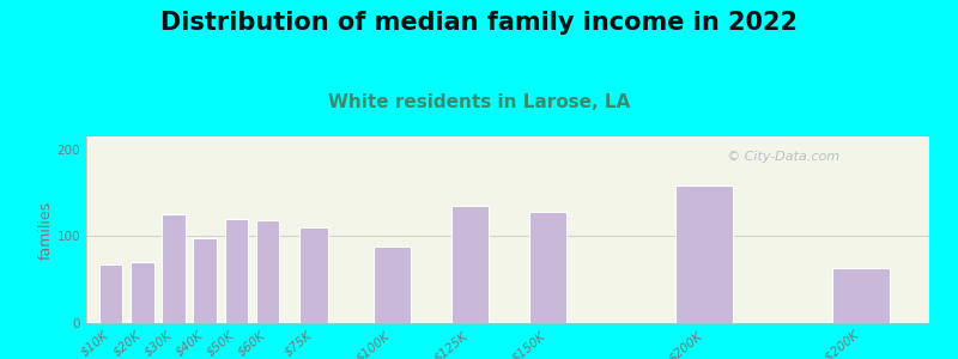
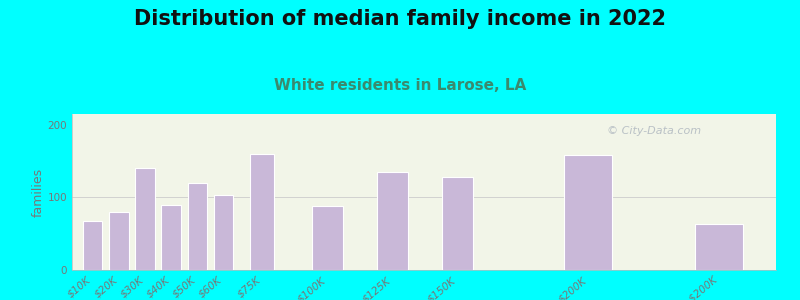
$20K: 70 -> 80
$30K: 126 -> 140
$40K: 98 -> 90
$60K: 118 -> 103
$75K: 110 -> 160
